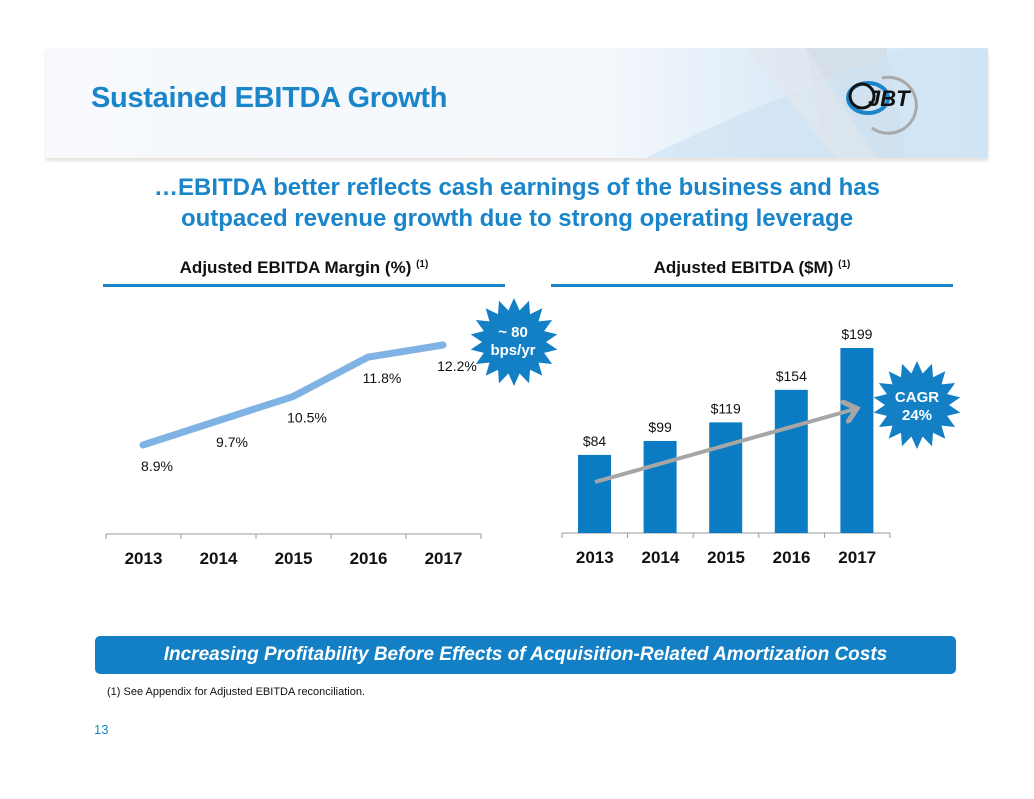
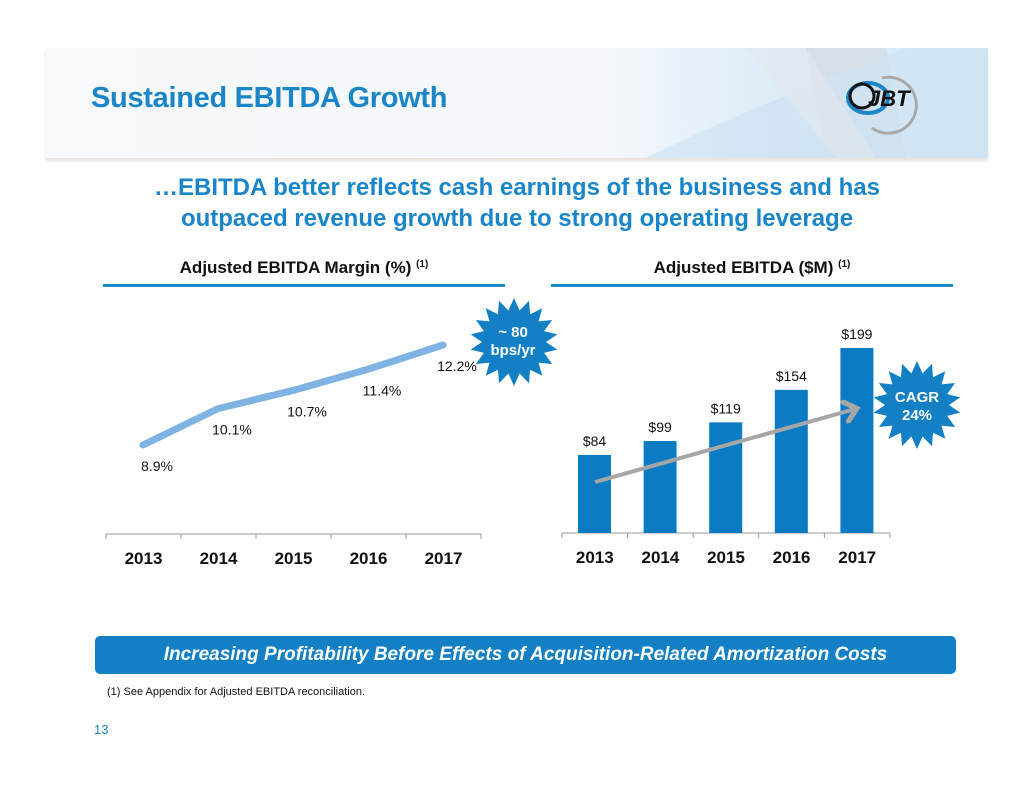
Adjusted EBITDA Margin (%)/2014: 9.7% -> 10.1%
Adjusted EBITDA Margin (%)/2015: 10.5% -> 10.7%
Adjusted EBITDA Margin (%)/2016: 11.8% -> 11.4%
